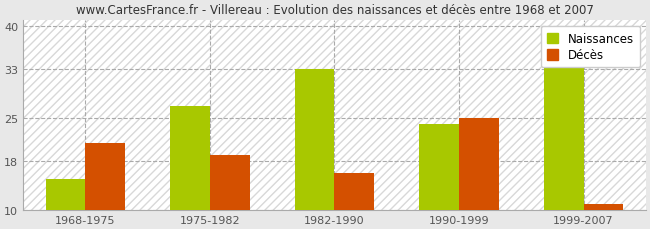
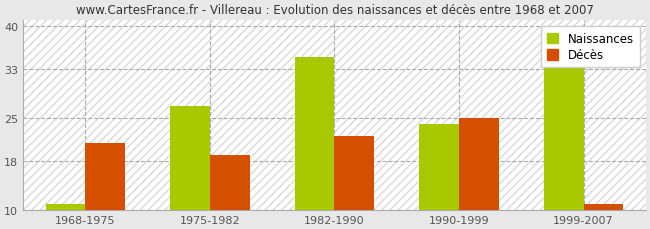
Naissances/1968-1975: 15 -> 11
Naissances/1982-1990: 33 -> 35
Décès/1982-1990: 16 -> 22
